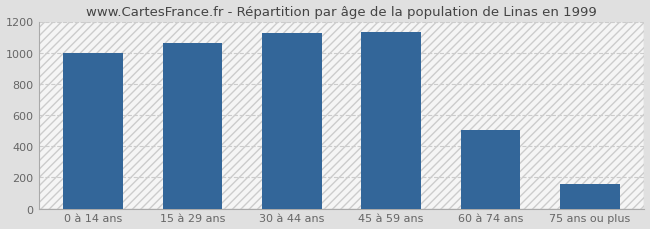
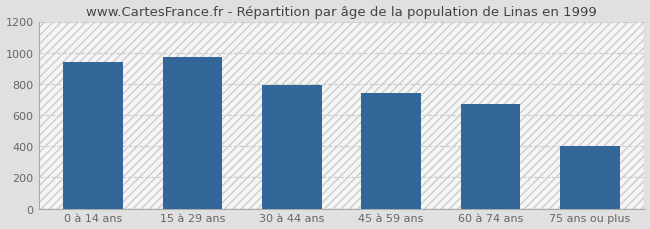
0 à 14 ans: 1000 -> 940
15 à 29 ans: 1060 -> 970
30 à 44 ans: 1120 -> 790
45 à 59 ans: 1140 -> 740
60 à 74 ans: 500 -> 670
75 ans ou plus: 160 -> 400
